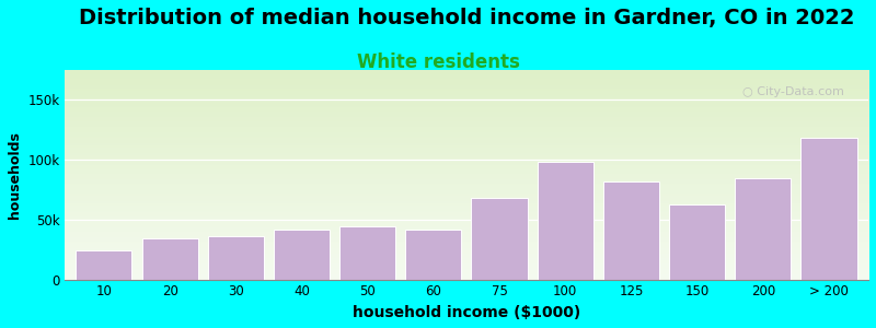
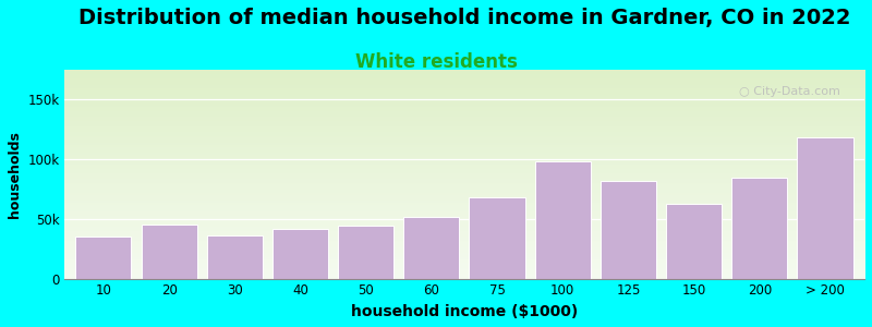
10: 25k -> 36k
20: 35k -> 46k
60: 42k -> 52k
